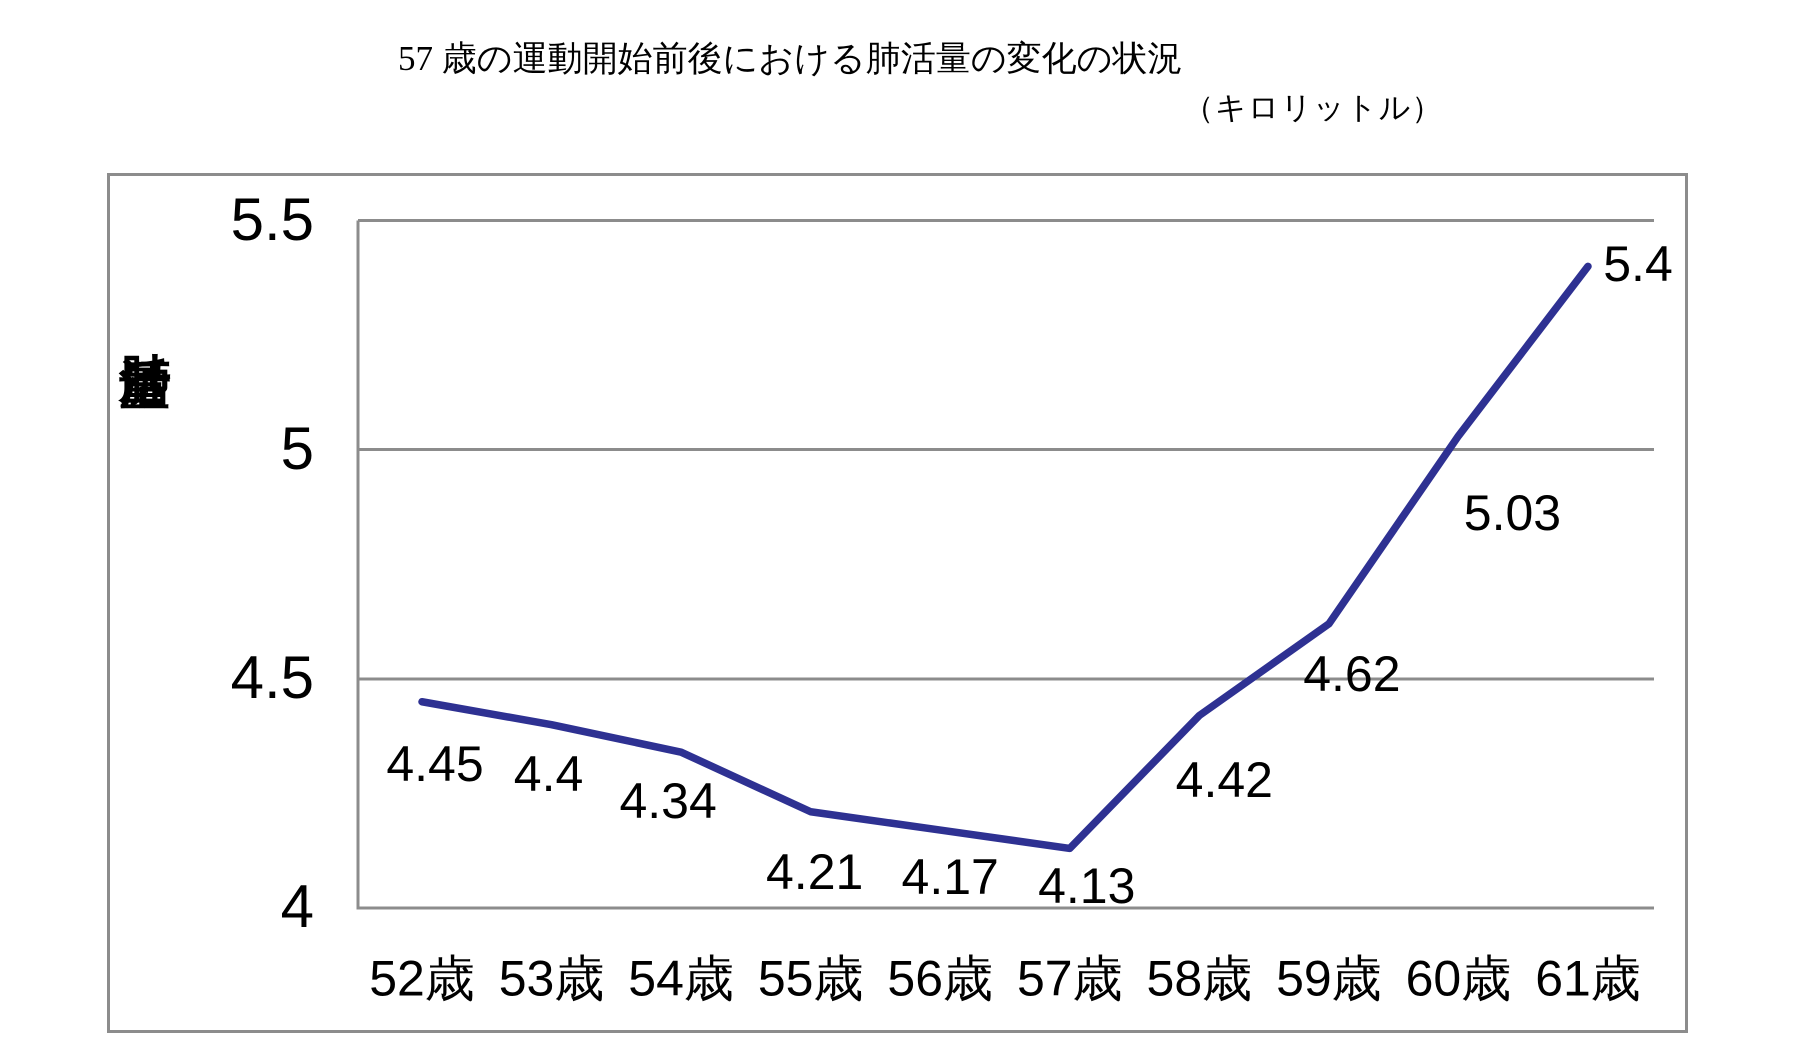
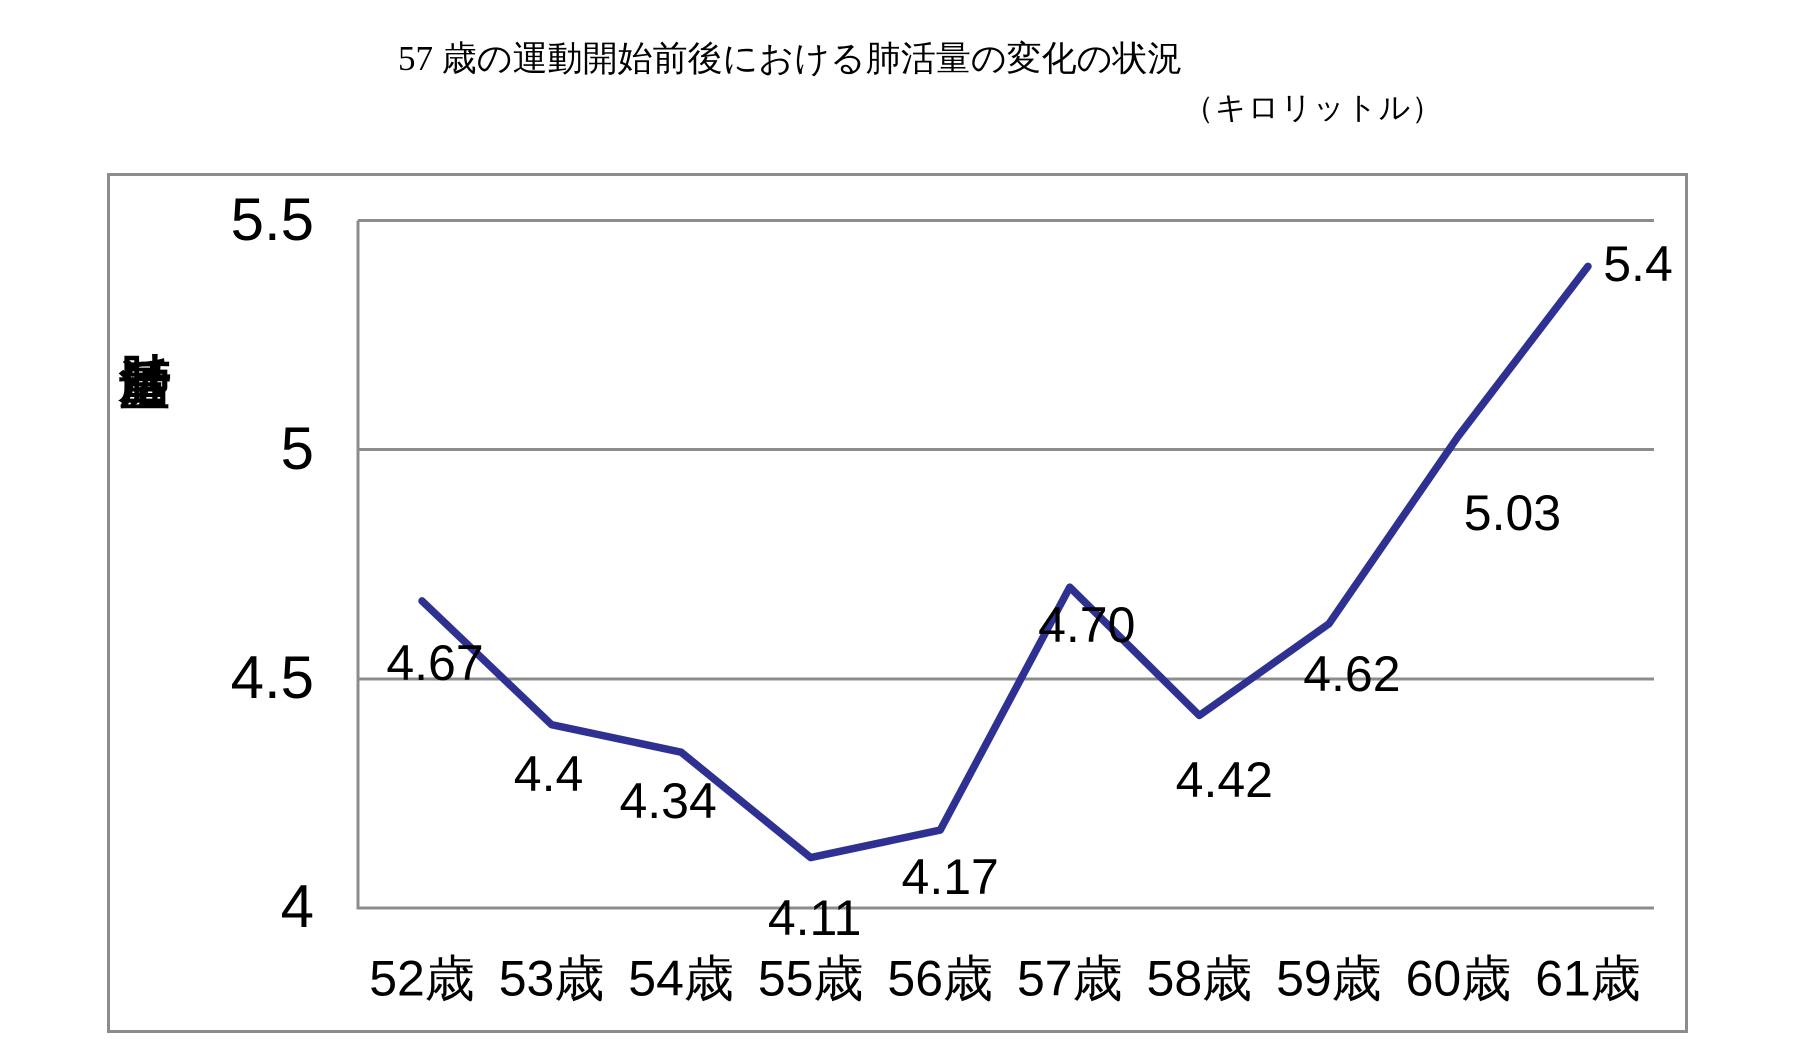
52歳: 4.45 -> 4.67
55歳: 4.21 -> 4.11
57歳: 4.13 -> 4.70
